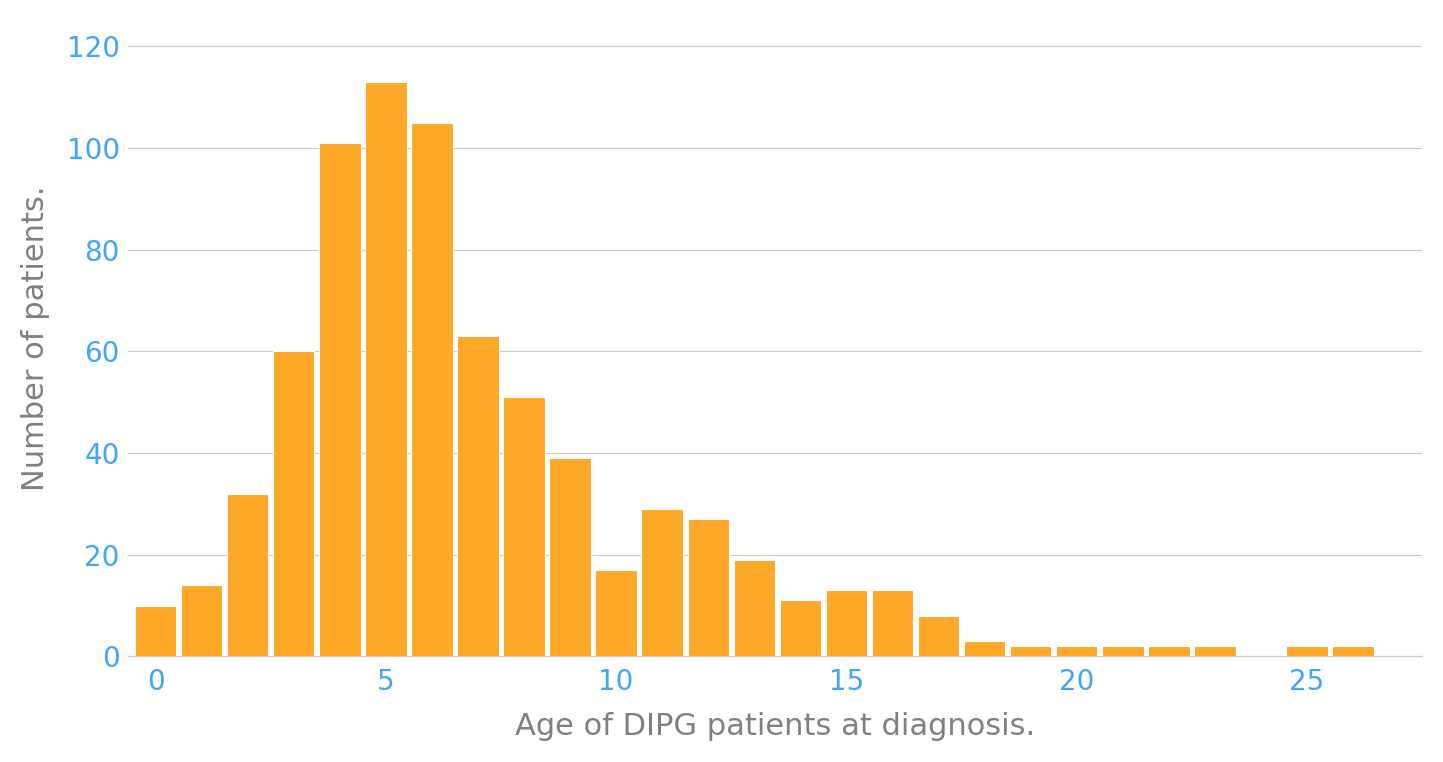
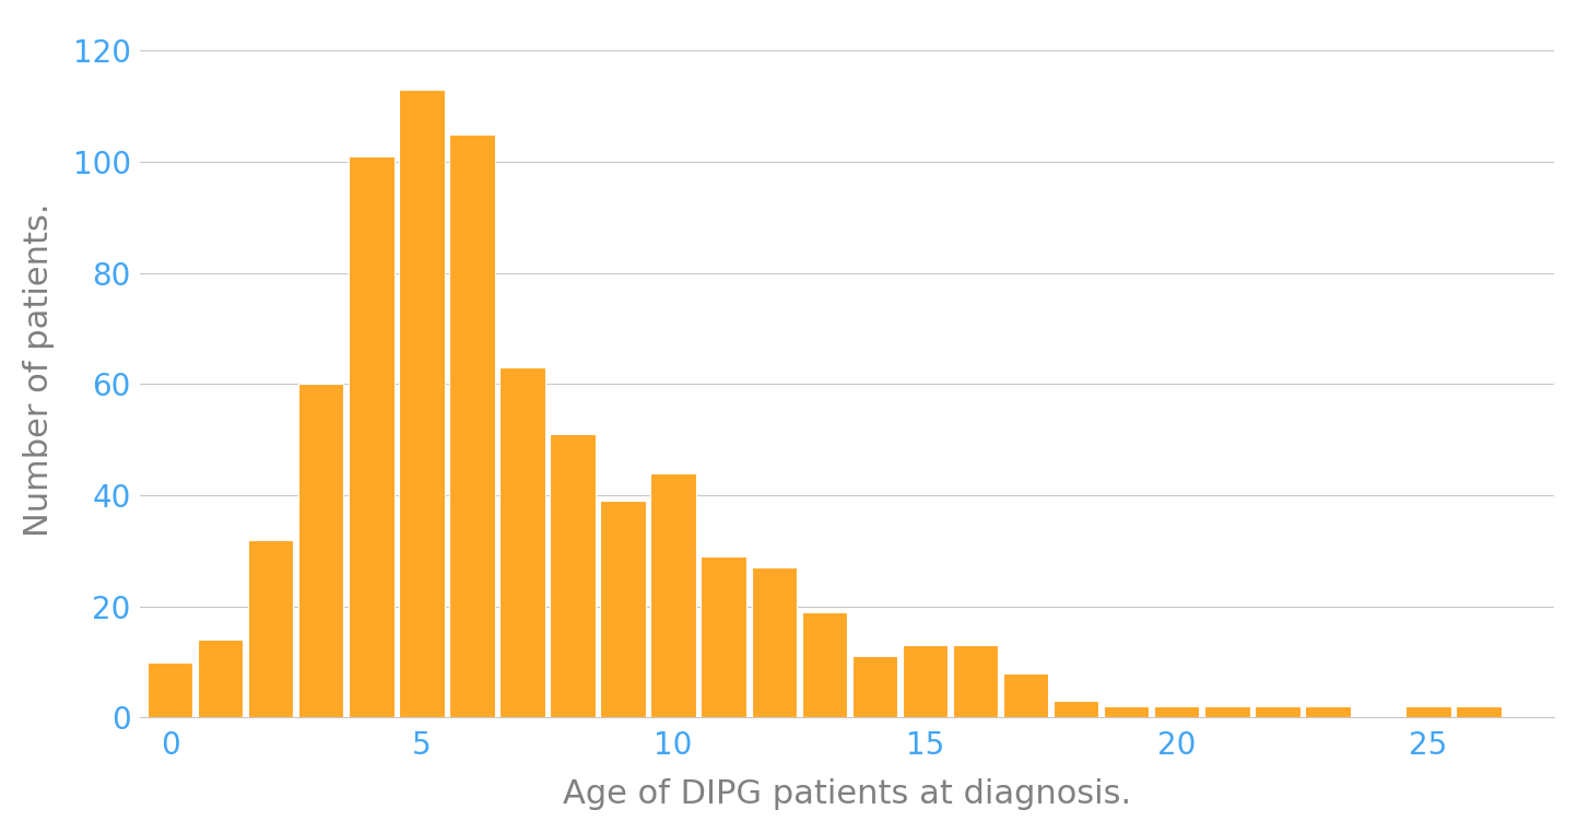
10: 17 -> 44
